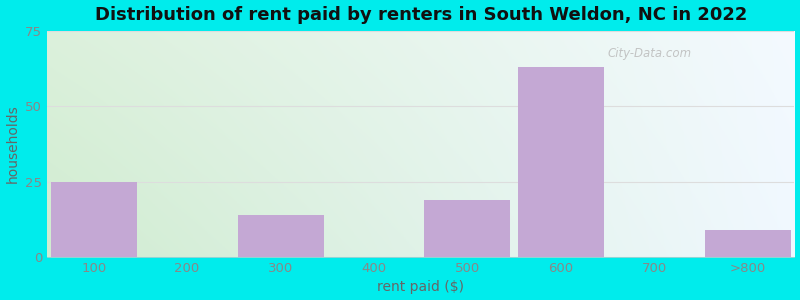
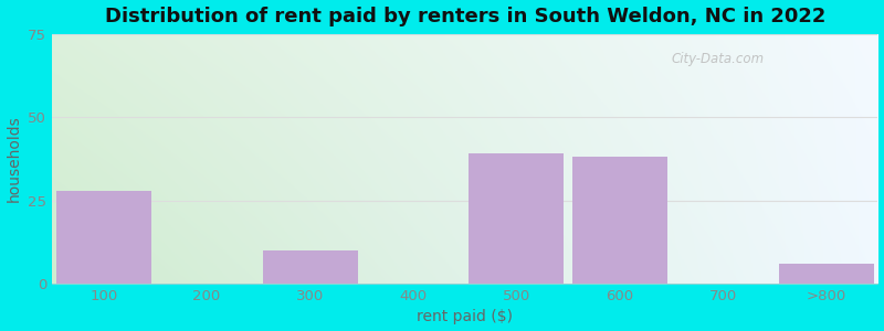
100: 25 -> 28
300: 14 -> 10
500: 19 -> 39
600: 63 -> 38
>800: 9 -> 6
